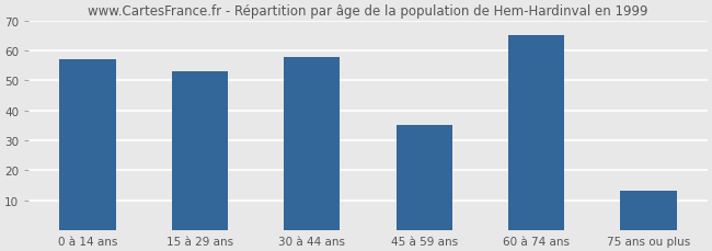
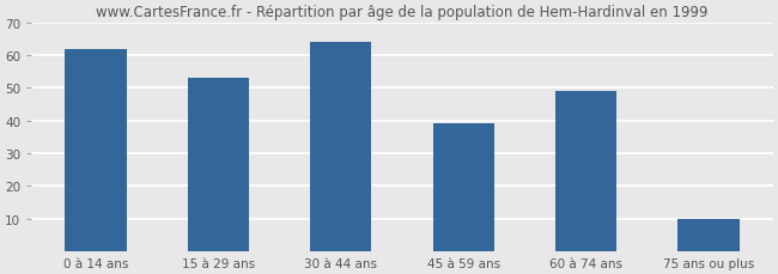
0 à 14 ans: 57 -> 62
30 à 44 ans: 58 -> 64
45 à 59 ans: 35 -> 39
60 à 74 ans: 65 -> 49
75 ans ou plus: 13 -> 10
